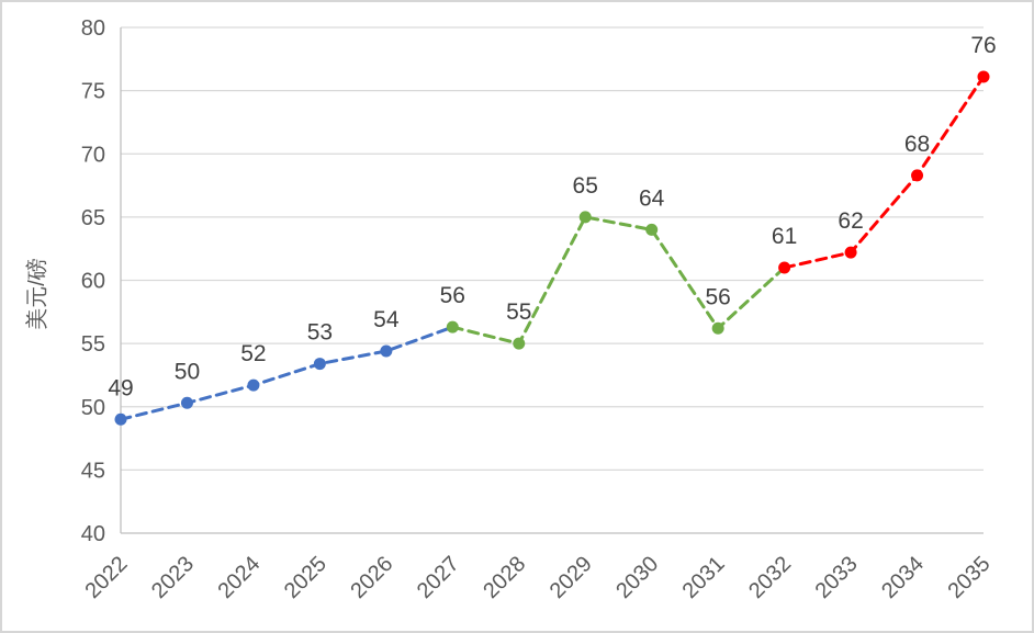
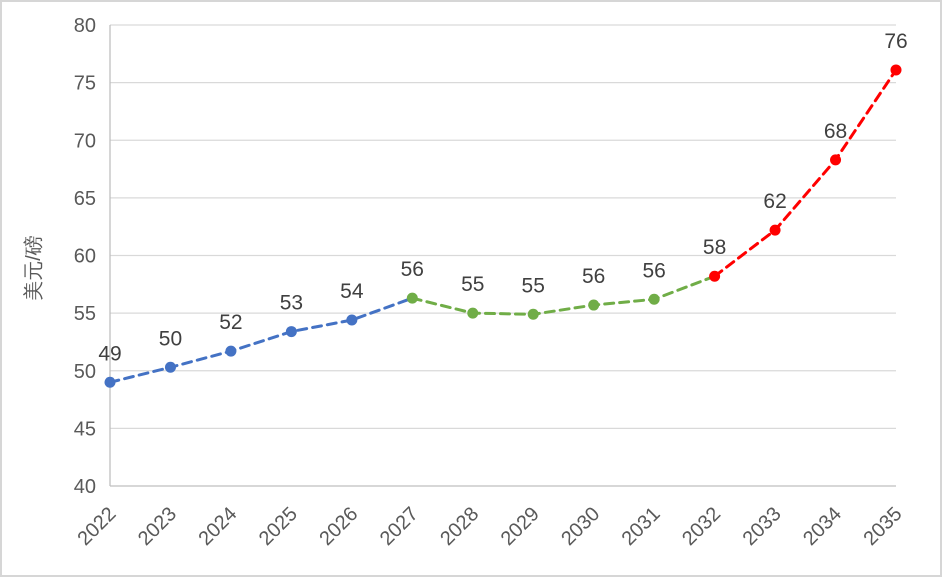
2029: 65 -> 55
2030: 64 -> 56
2032: 61 -> 58
